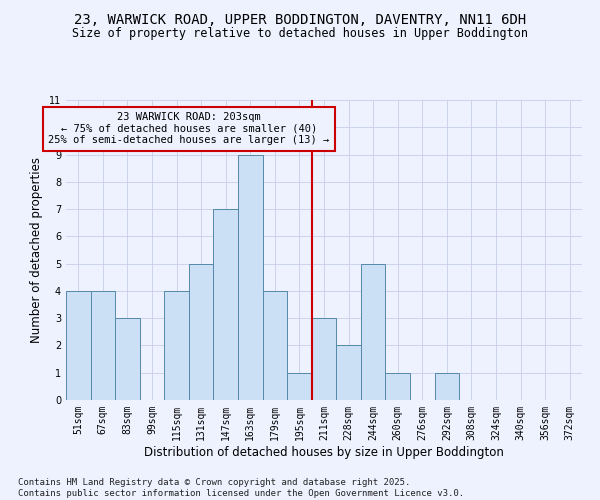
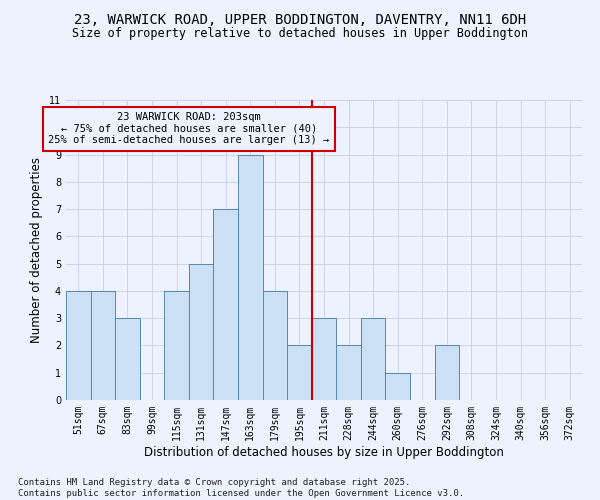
195sqm: 1 -> 2
244sqm: 5 -> 3
292sqm: 1 -> 2
